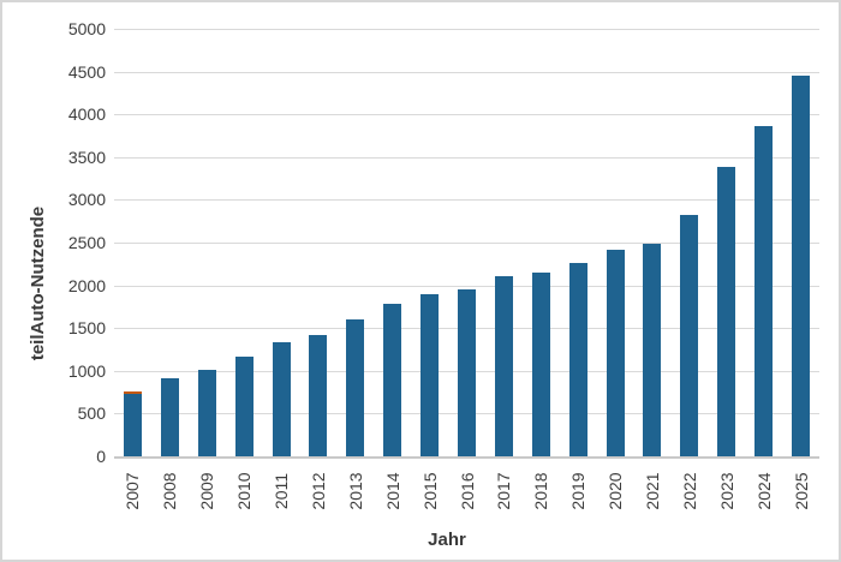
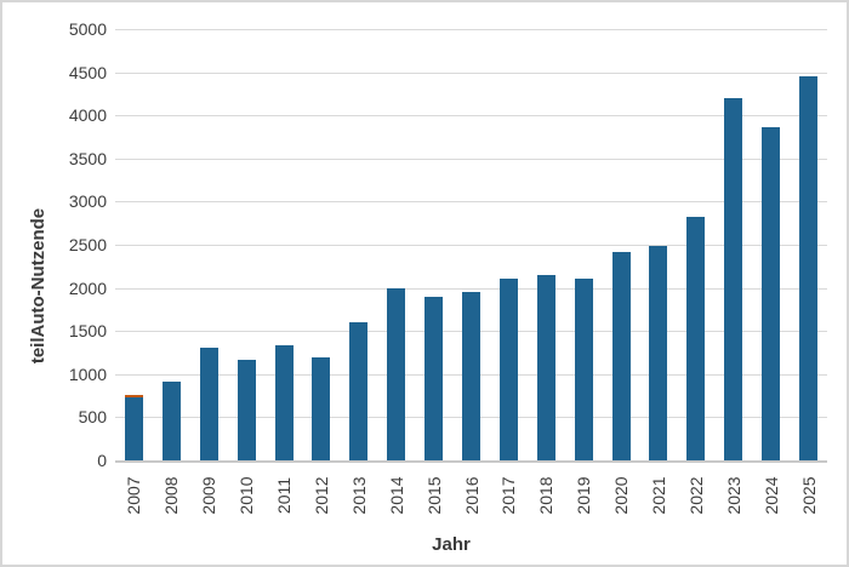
2009: 1000 -> 1300
2012: 1400 -> 1200
2014: 1800 -> 2000
2019: 2300 -> 2100
2023: 3400 -> 4200
